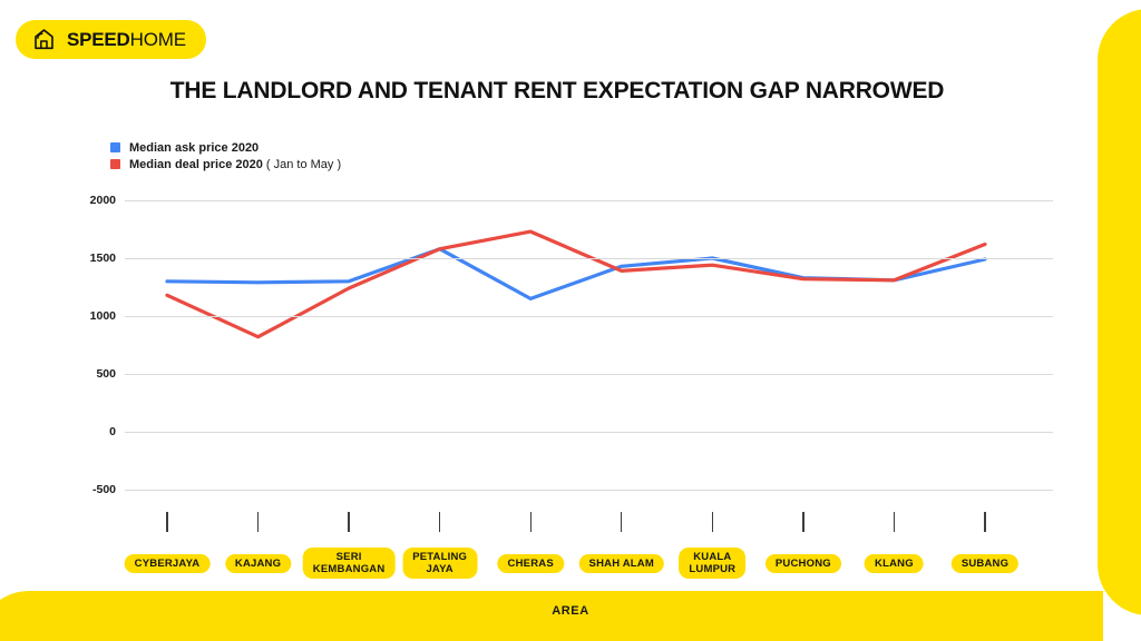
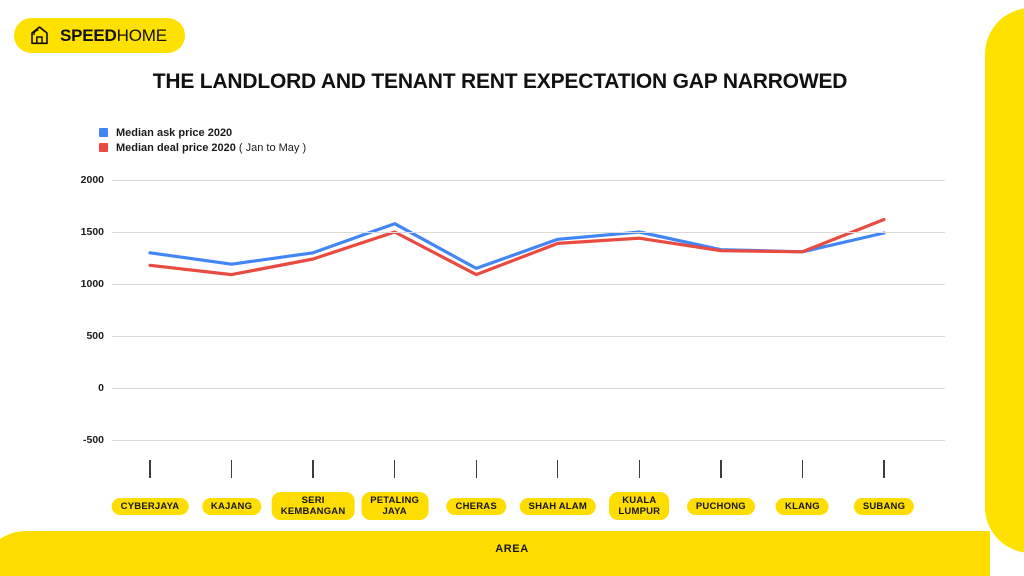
Median ask price 2020/KAJANG: 1290 -> 1190
Median deal price 2020 ( Jan to May )/KAJANG: 820 -> 1090
Median deal price 2020 ( Jan to May )/PETALING JAYA: 1580 -> 1500
Median deal price 2020 ( Jan to May )/CHERAS: 1730 -> 1090
